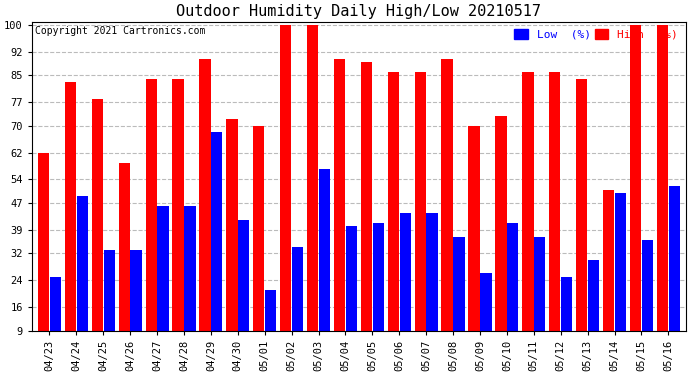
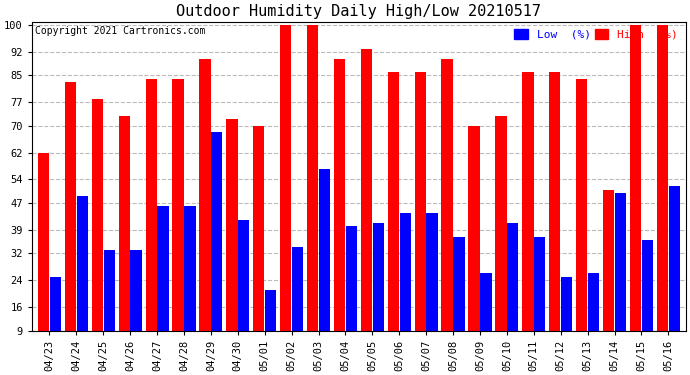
High (%)/04/26: 59 -> 73
High (%)/05/05: 89 -> 93
Low (%)/05/13: 30 -> 26
